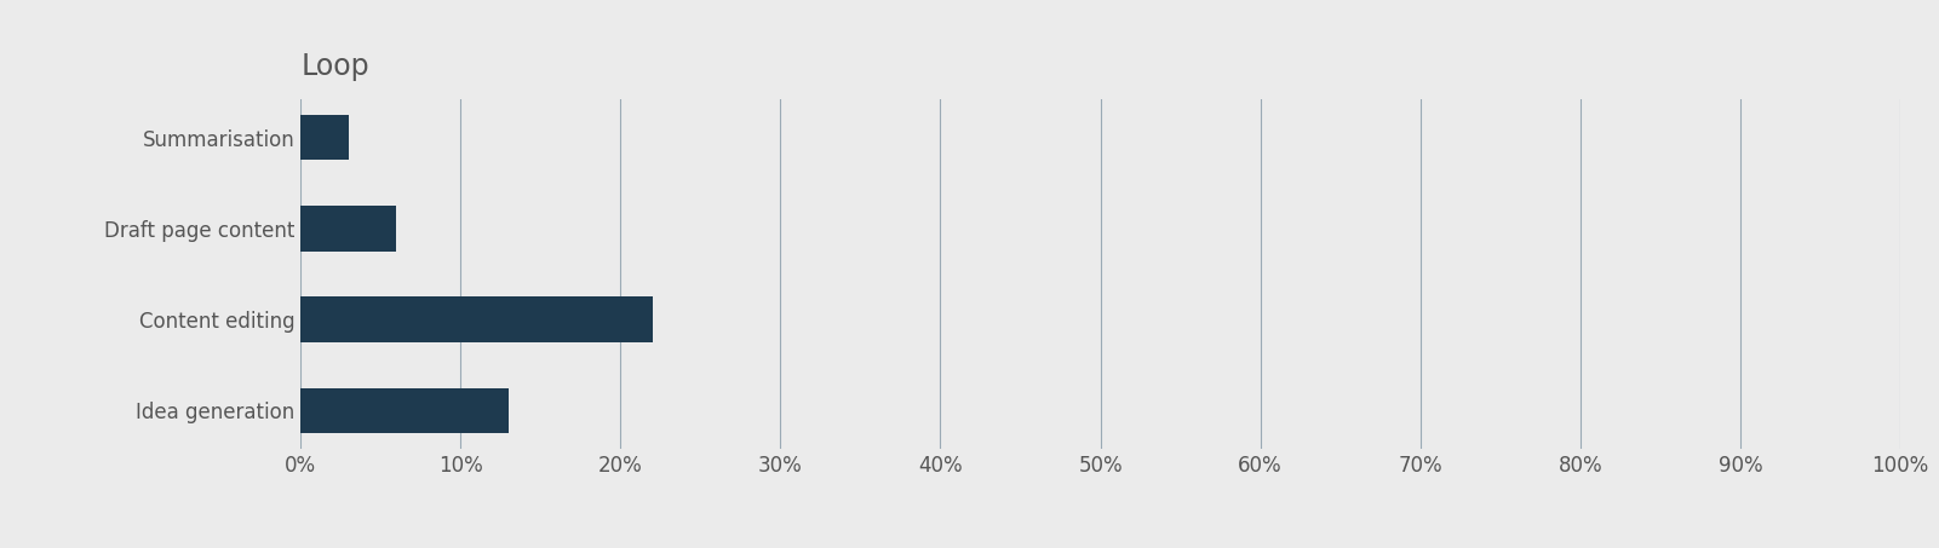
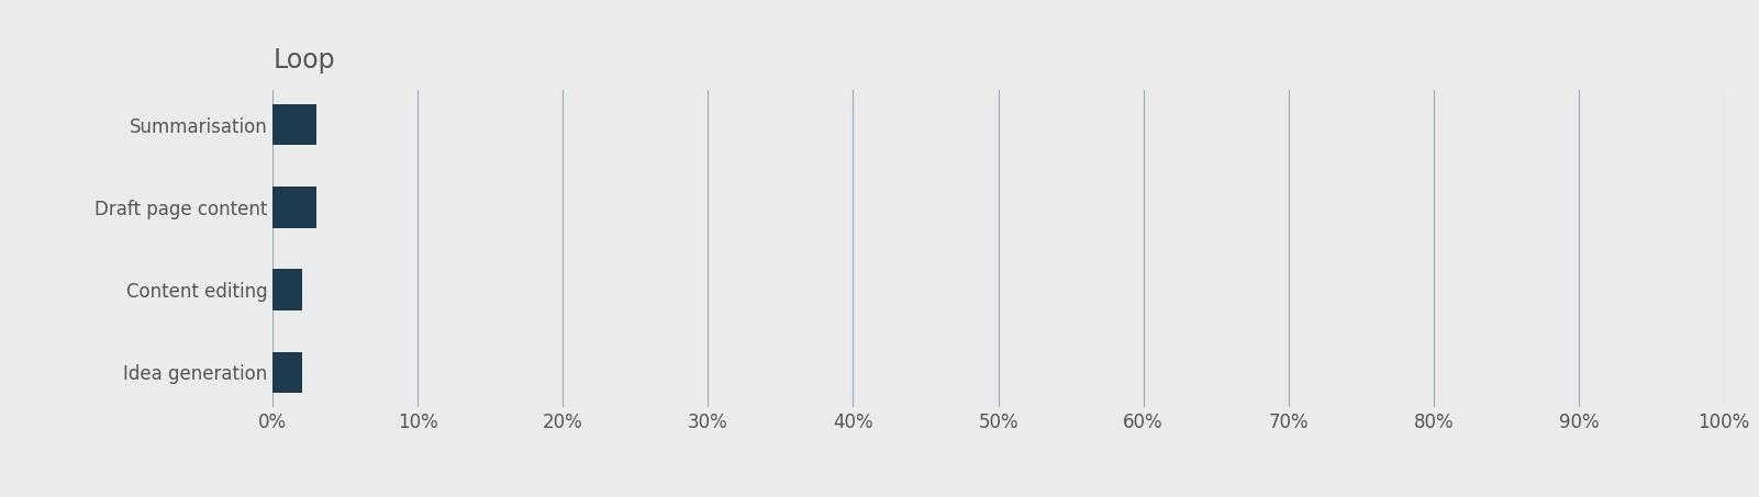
Draft page content: 6% -> 3%
Content editing: 22% -> 2%
Idea generation: 13% -> 2%
